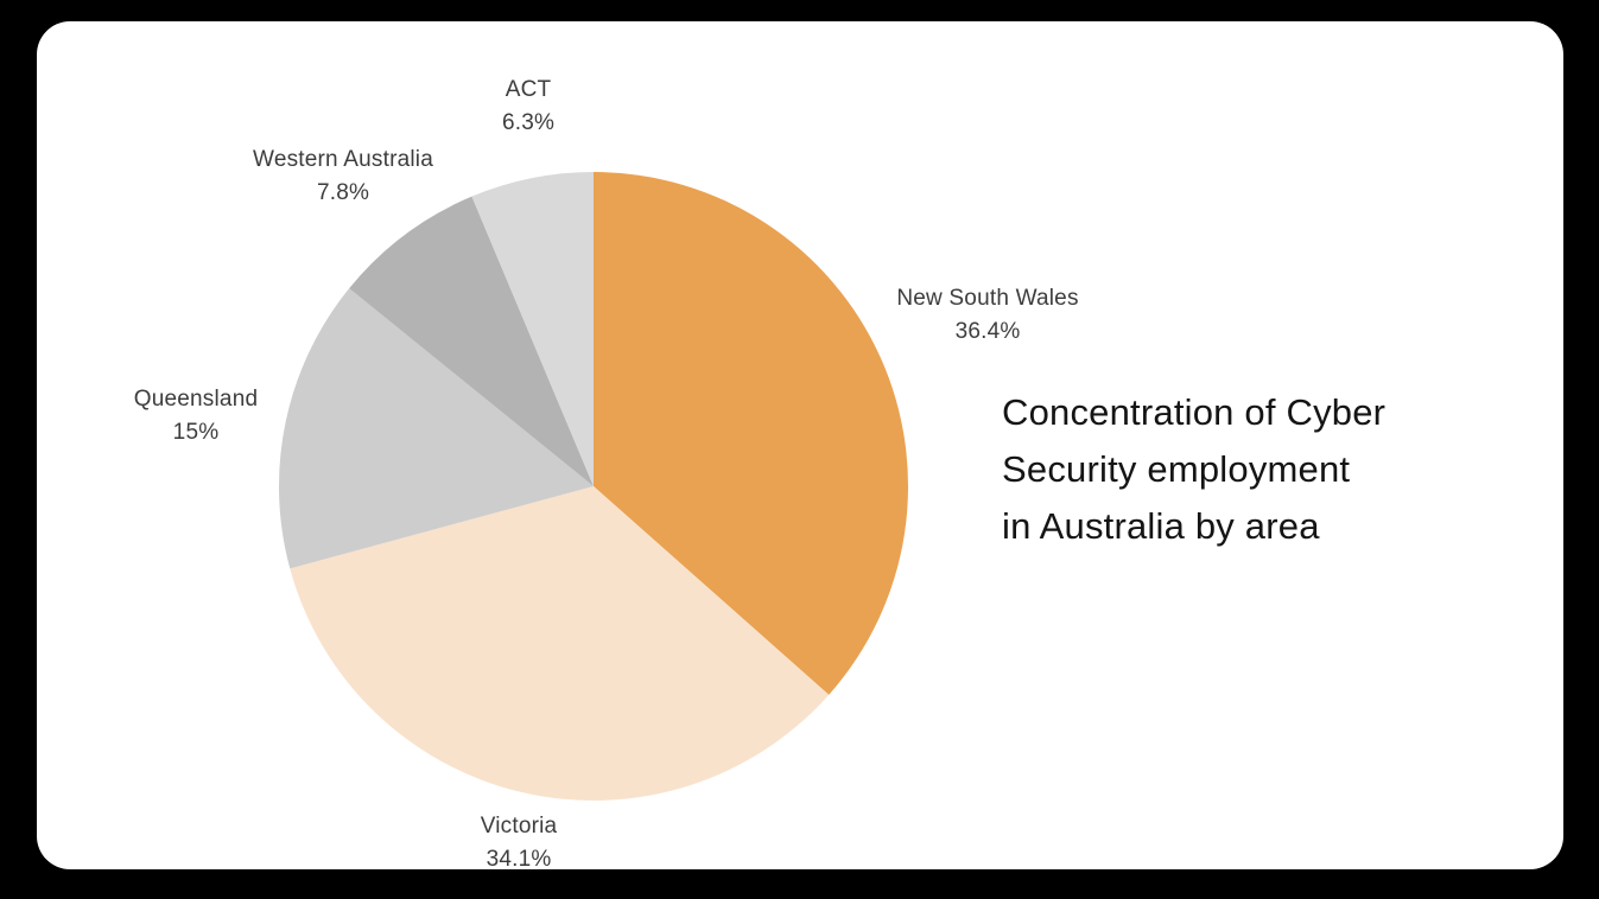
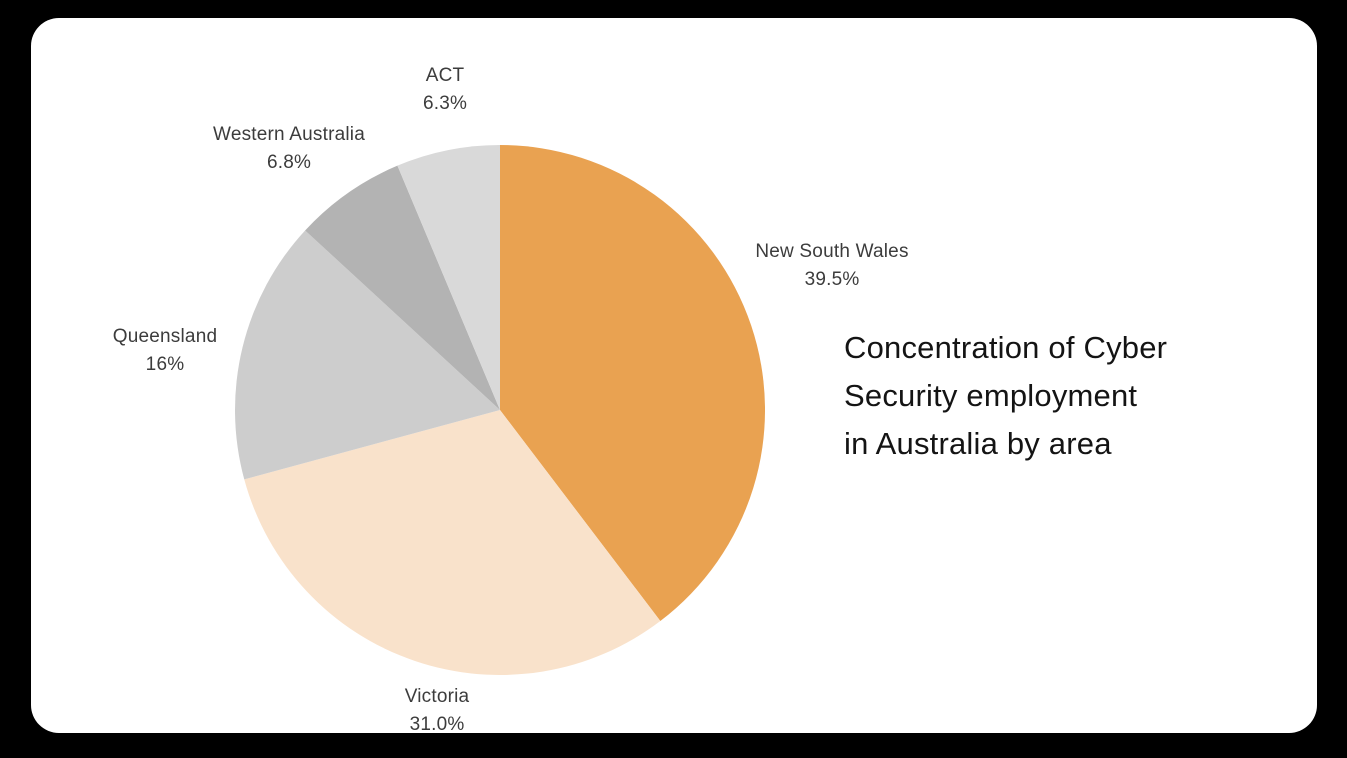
New South Wales: 36.4% -> 39.5%
Victoria: 34.1% -> 31.0%
Queensland: 15% -> 16%
Western Australia: 7.8% -> 6.8%
